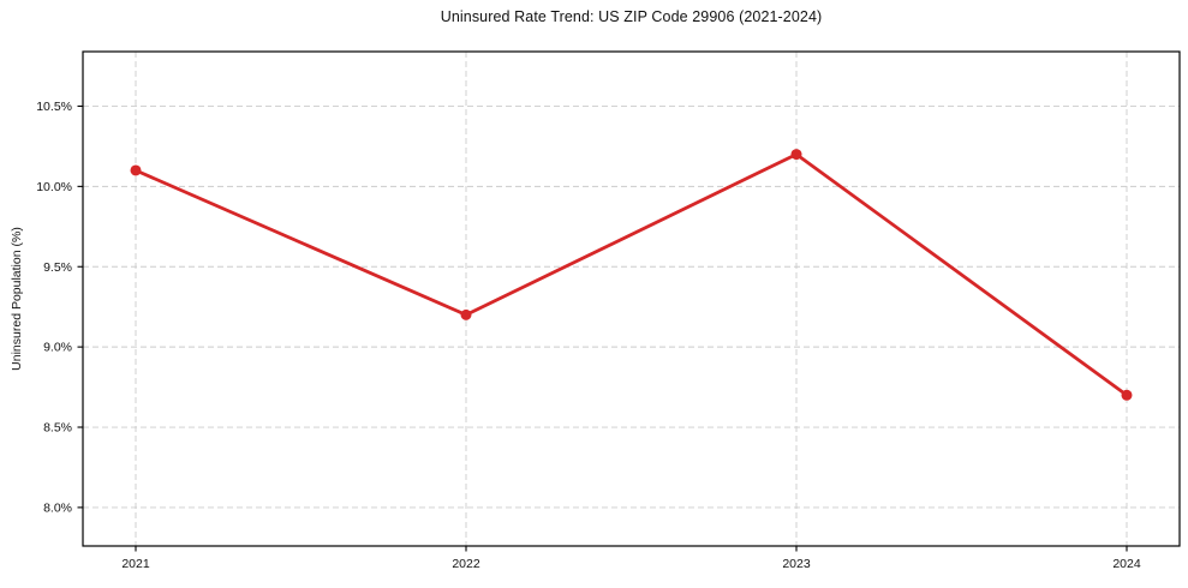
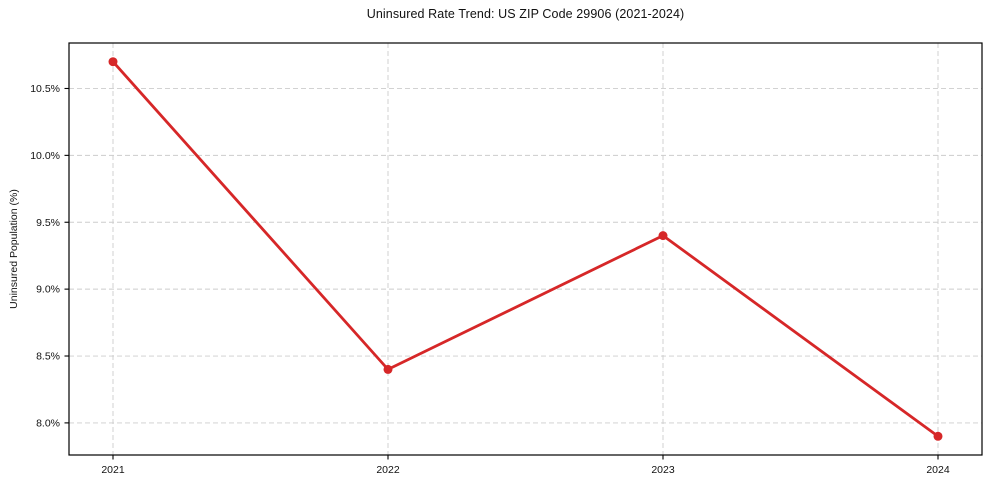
2021: 10.1% -> 10.7%
2022: 9.2% -> 8.4%
2023: 10.2% -> 9.4%
2024: 8.7% -> 7.9%
